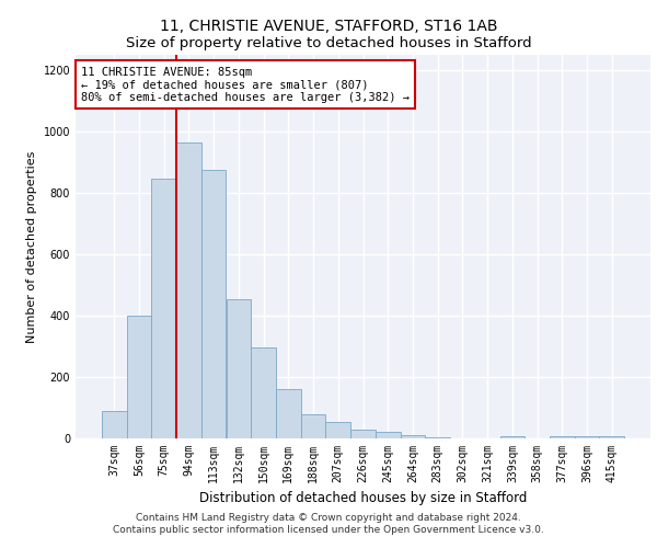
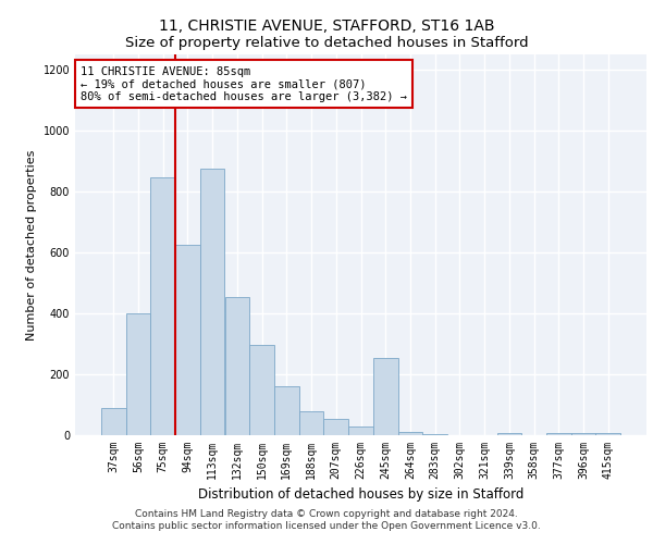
94sqm: 965 -> 625
245sqm: 20 -> 255
